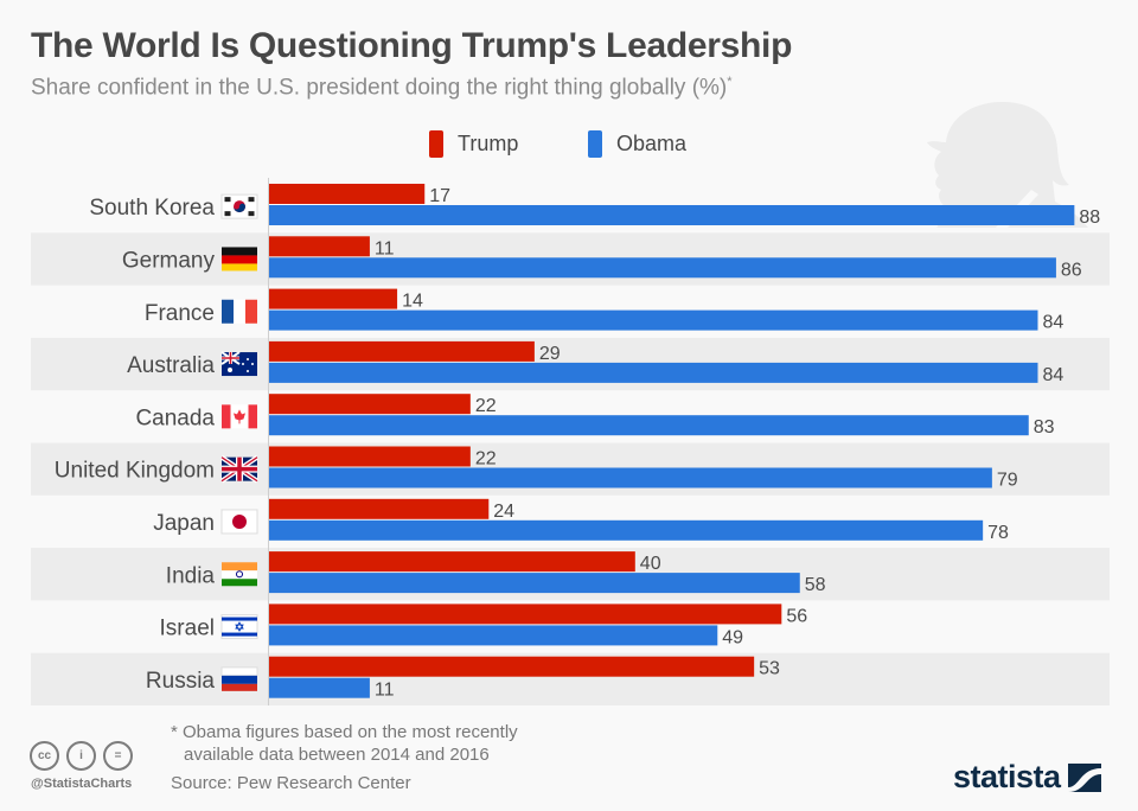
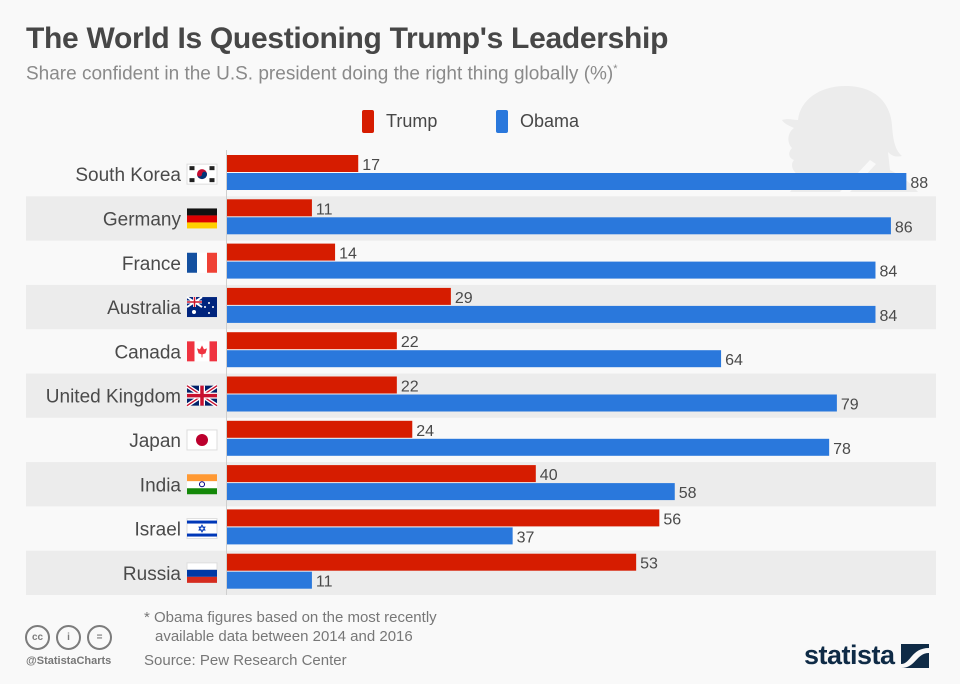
Obama/Canada: 83 -> 64
Obama/Israel: 49 -> 37
